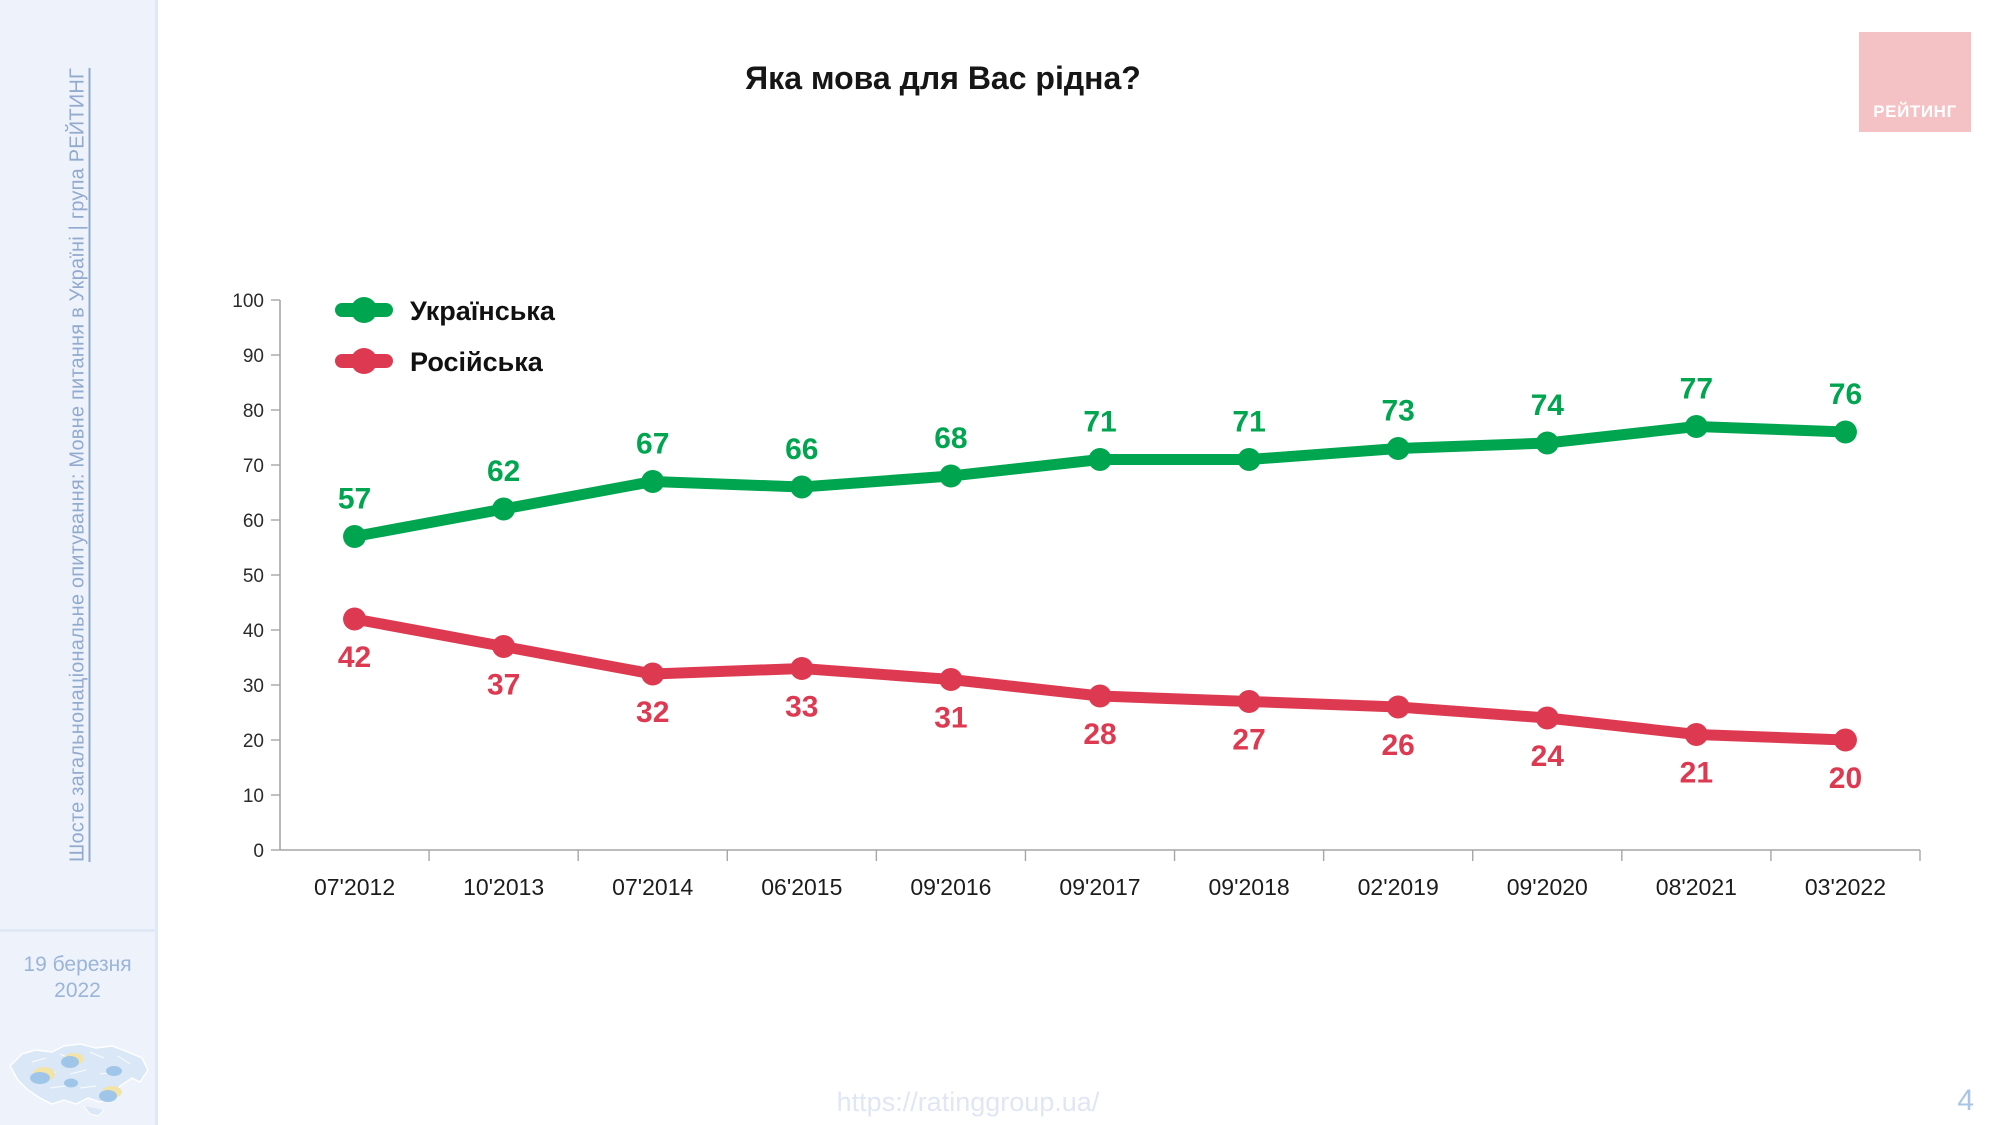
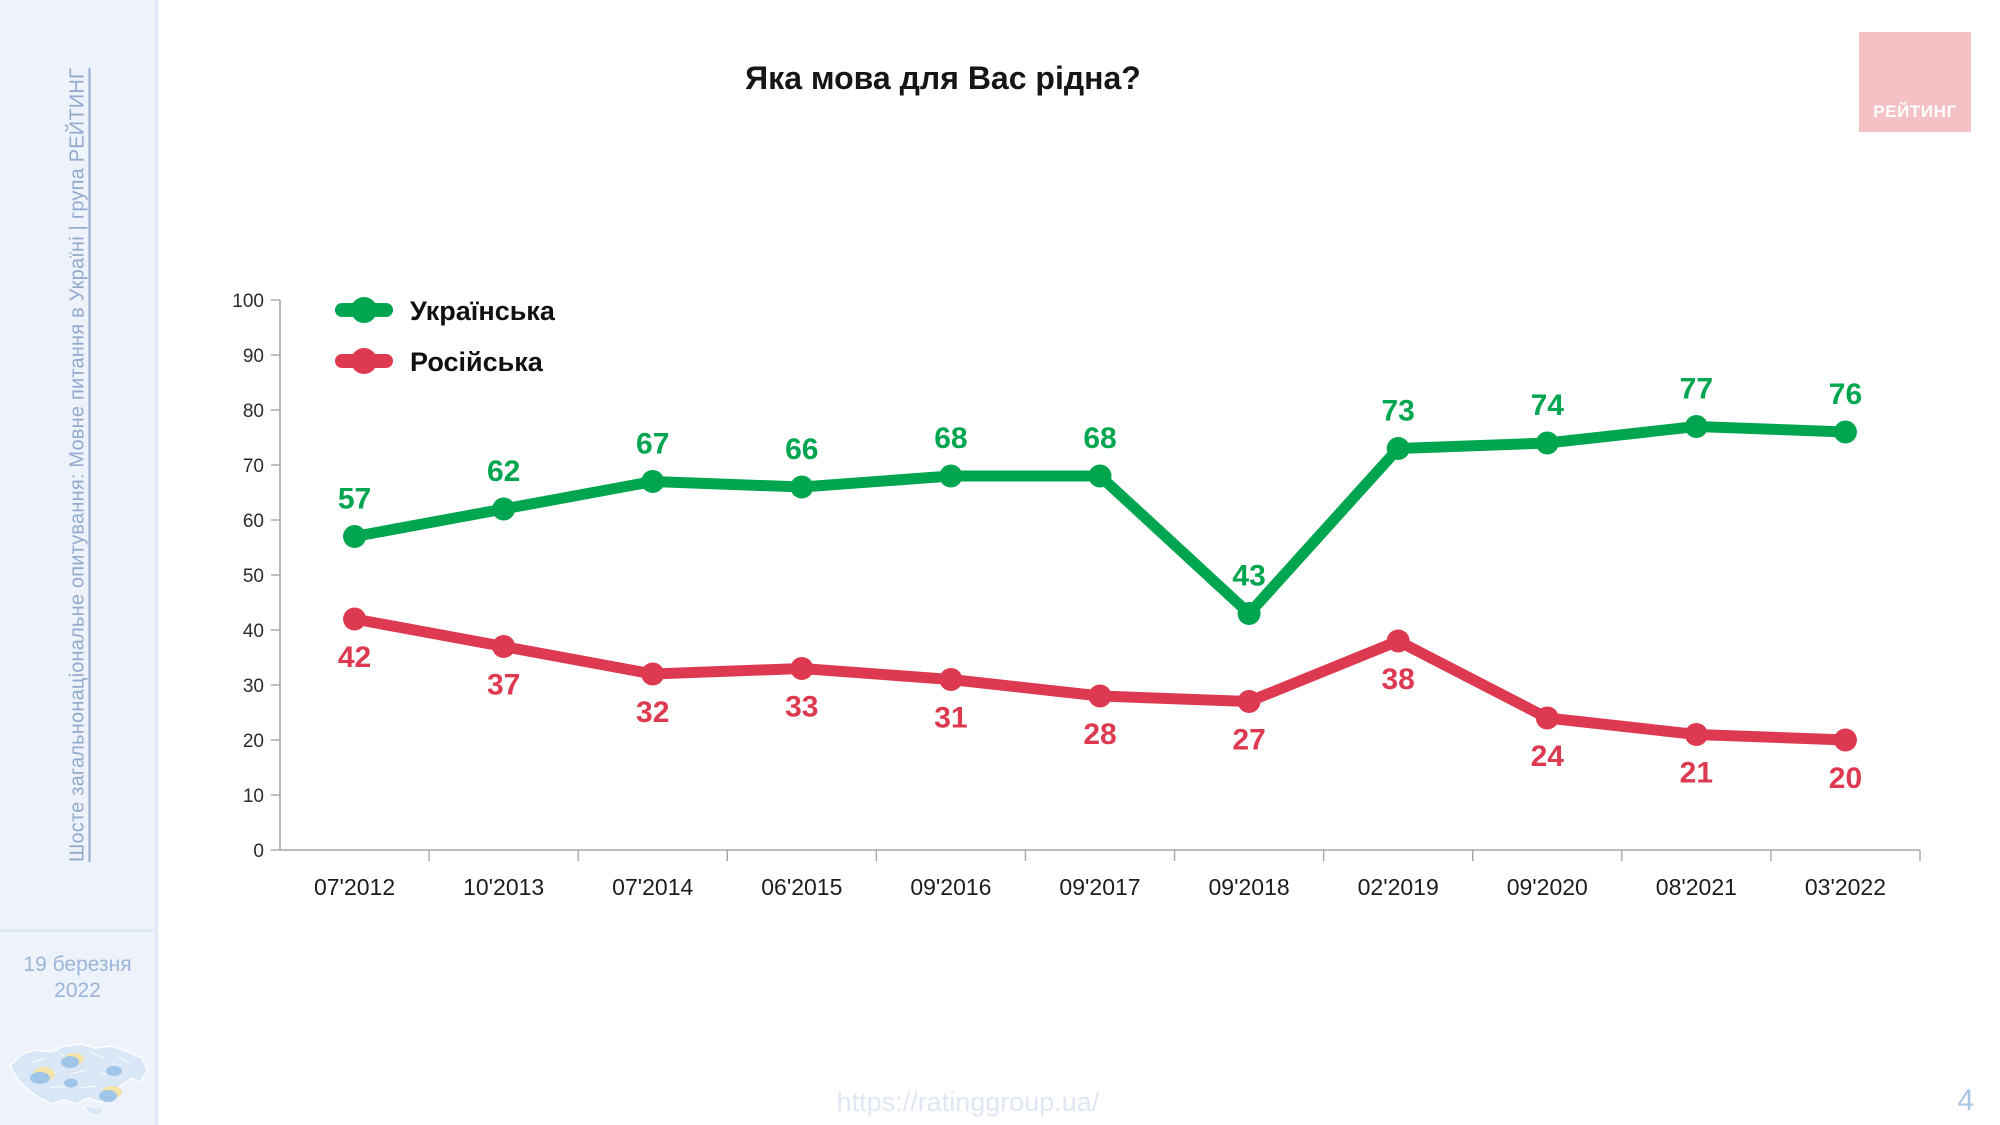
Українська/09'2017: 71 -> 68
Українська/09'2018: 71 -> 43
Російська/02'2019: 26 -> 38
